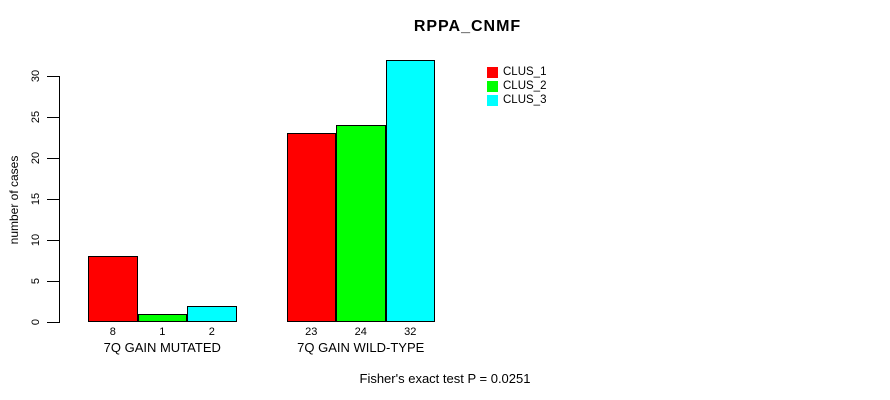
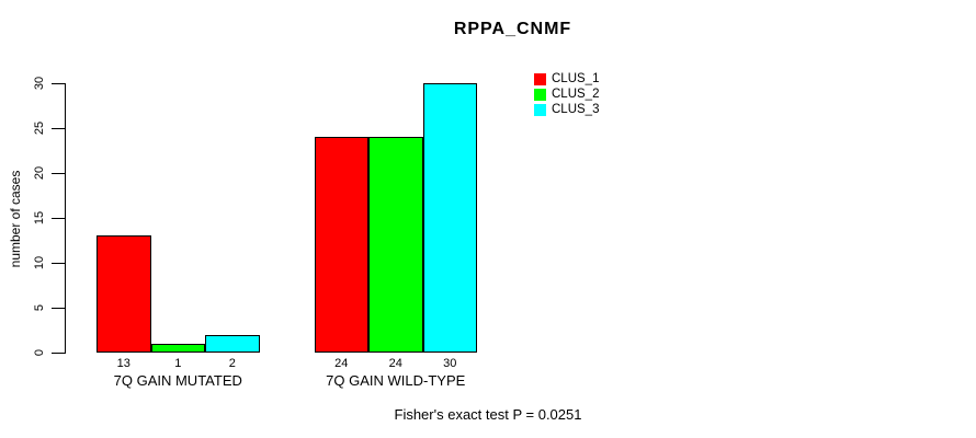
CLUS_1/7Q GAIN MUTATED: 8 -> 13
CLUS_1/7Q GAIN WILD-TYPE: 23 -> 24
CLUS_3/7Q GAIN WILD-TYPE: 32 -> 30
